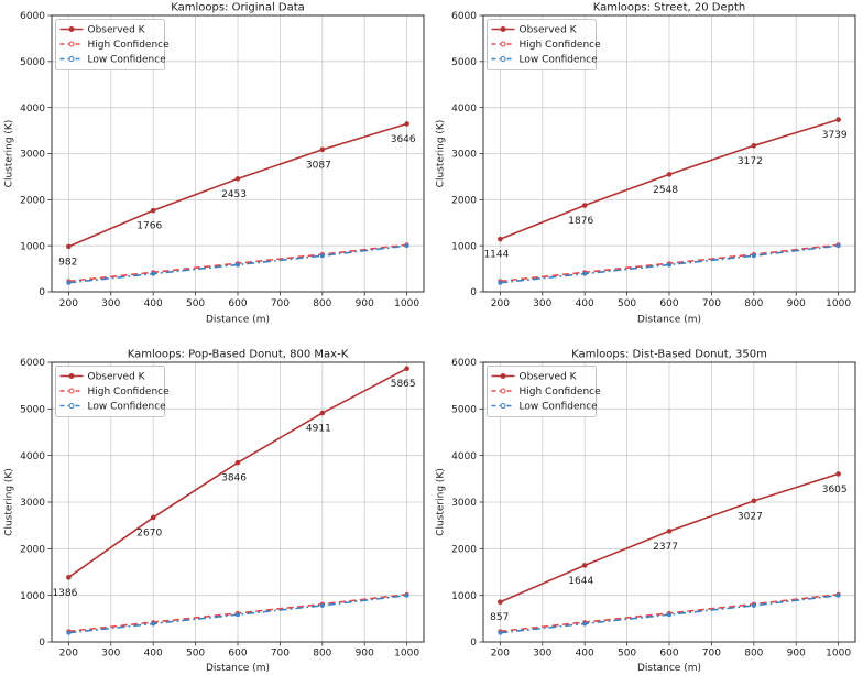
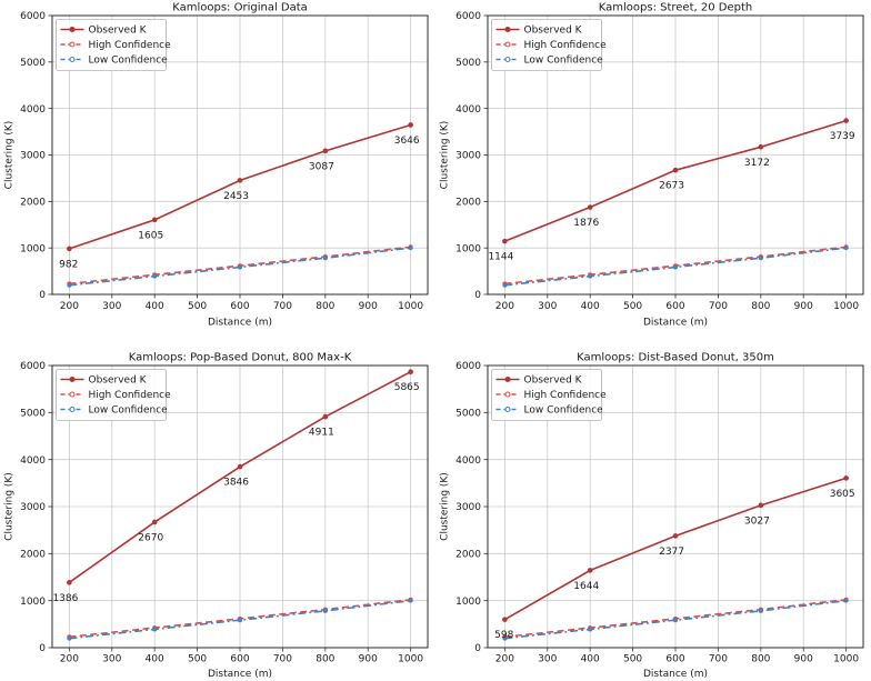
Kamloops: Original Data/Observed K/400: 1766 -> 1605
Kamloops: Street, 20 Depth/Observed K/600: 2548 -> 2673
Kamloops: Dist-Based Donut, 350m/Observed K/200: 857 -> 598
